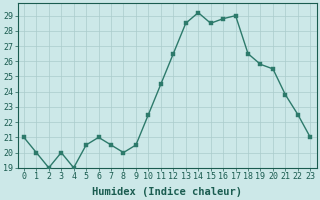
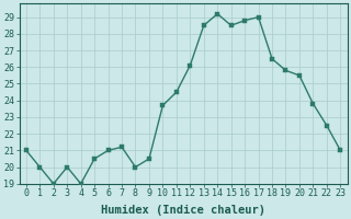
7: 20.5 -> 21.2
10: 22.5 -> 23.7
12: 26.5 -> 26.1
